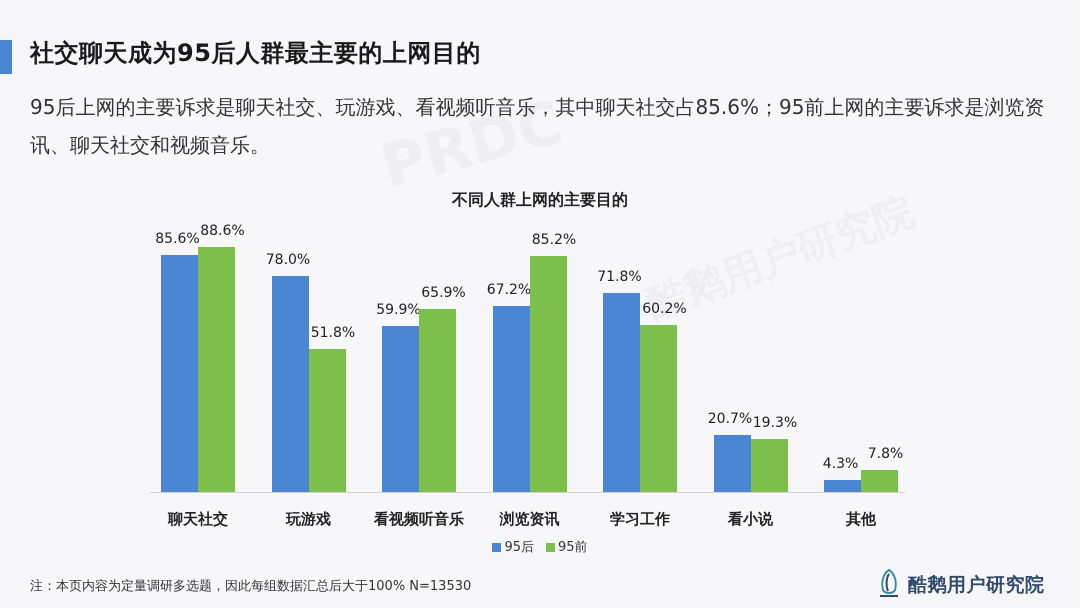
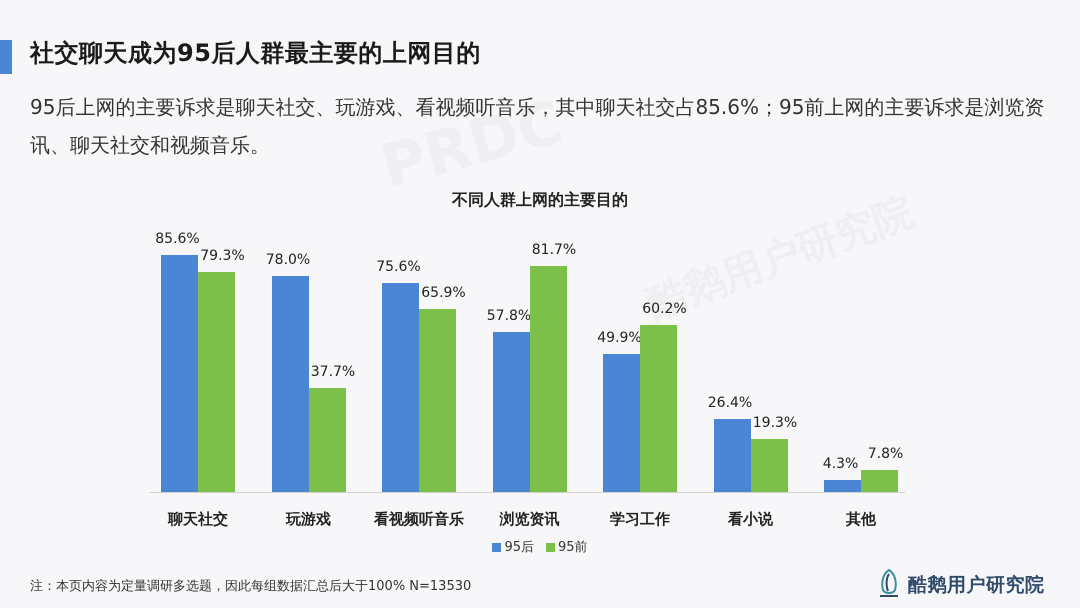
95前/聊天社交: 88.6% -> 79.3%
95前/玩游戏: 51.8% -> 37.7%
95后/看视频听音乐: 59.9% -> 75.6%
95后/浏览资讯: 67.2% -> 57.8%
95前/浏览资讯: 85.2% -> 81.7%
95后/学习工作: 71.8% -> 49.9%
95后/看小说: 20.7% -> 26.4%
